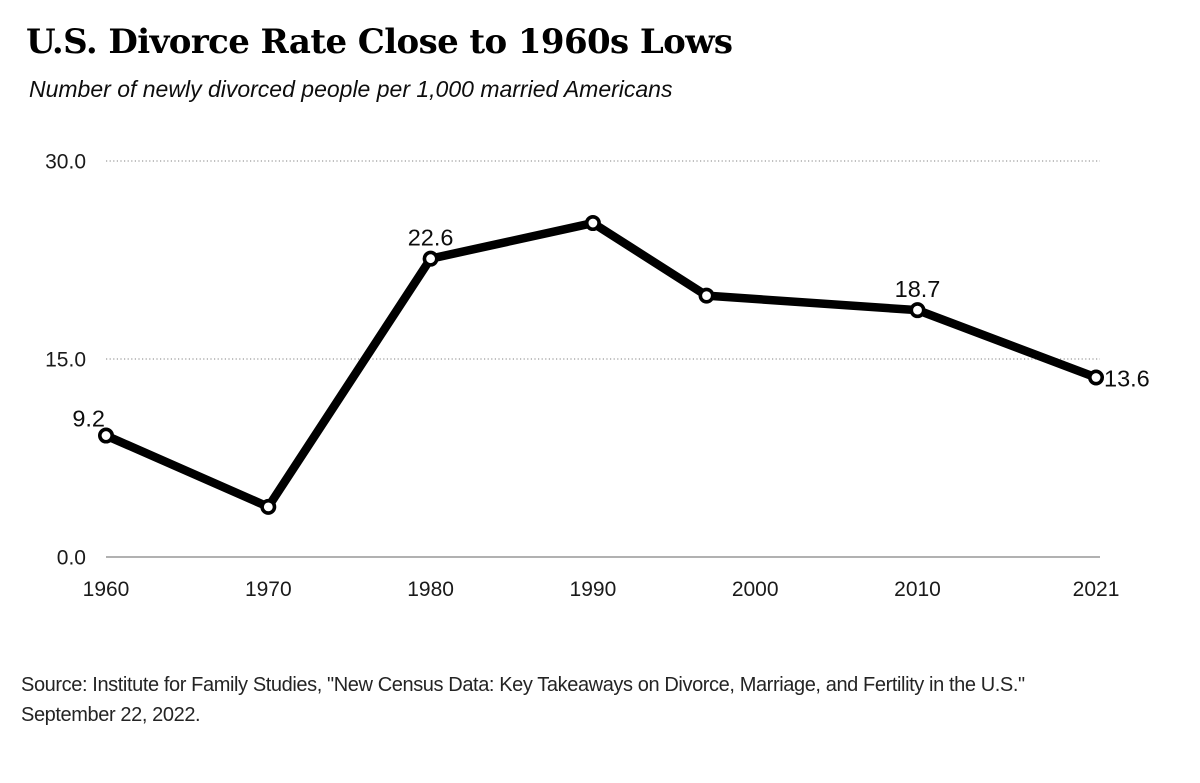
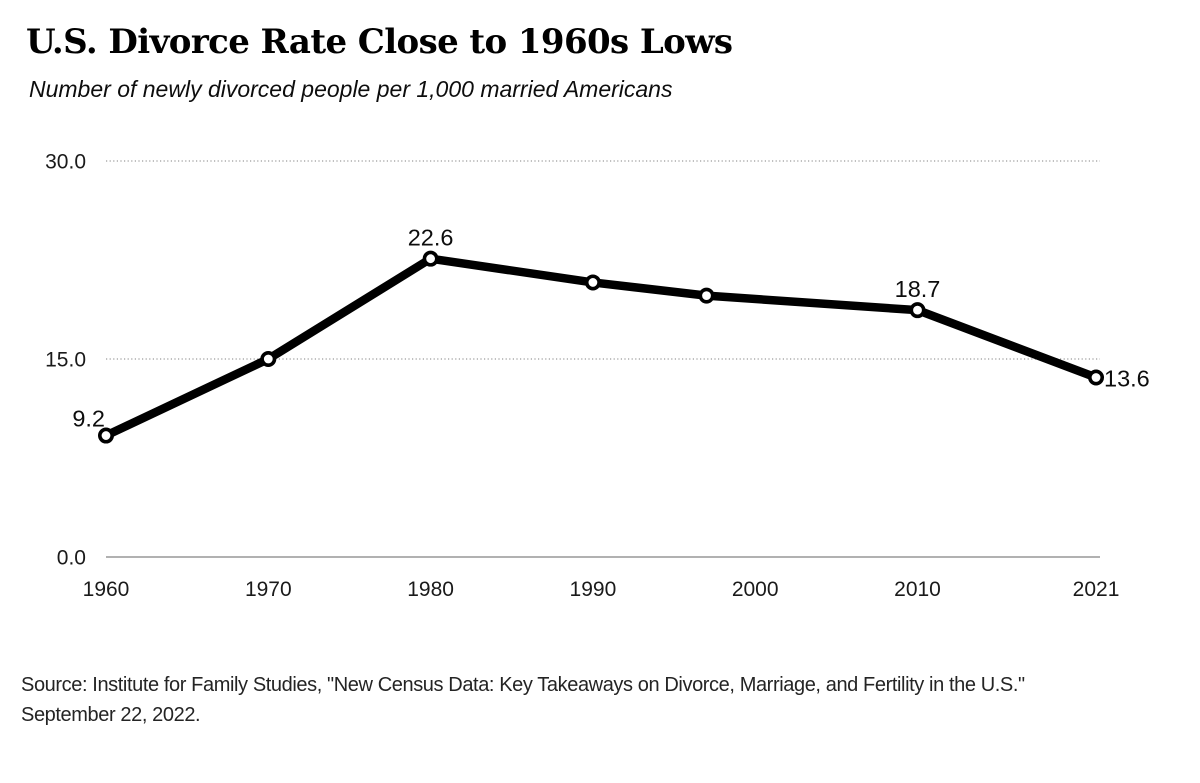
1970: 3.8 -> 15.0
1990: 25.3 -> 20.8
